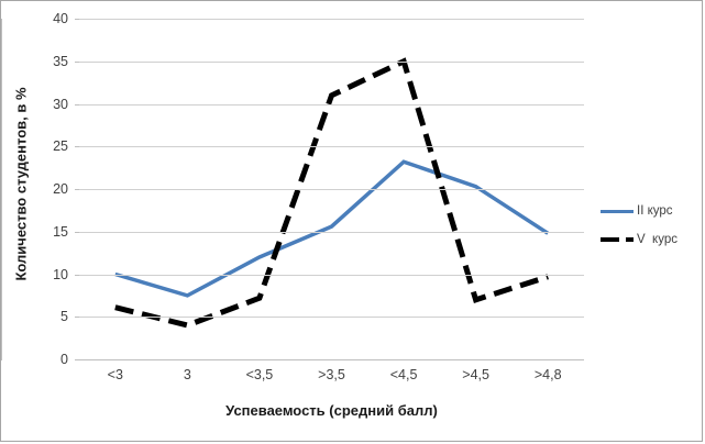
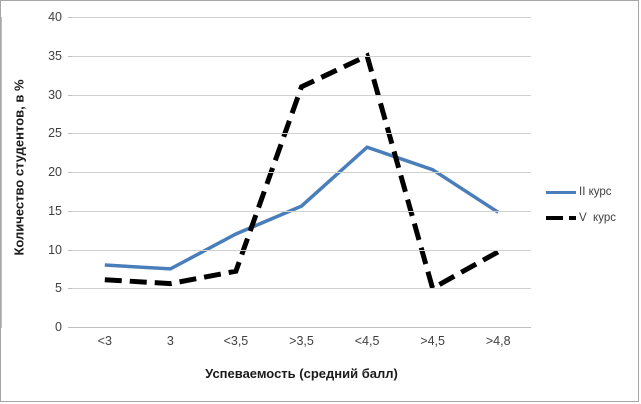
II курс/<3: 10 -> 8
V курс/3: 4 -> 6
V курс/>4,5: 7 -> 5
